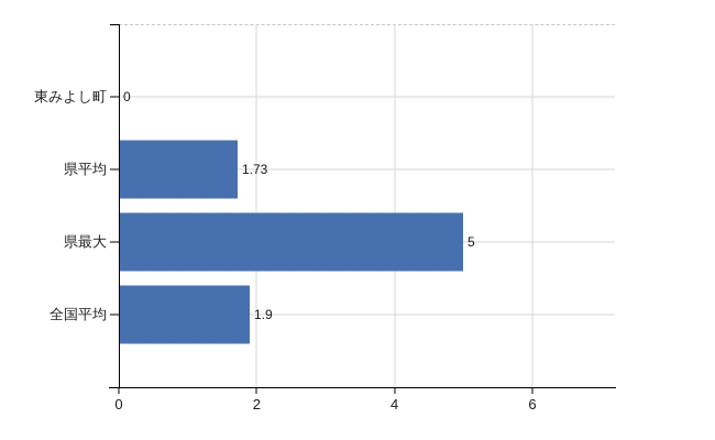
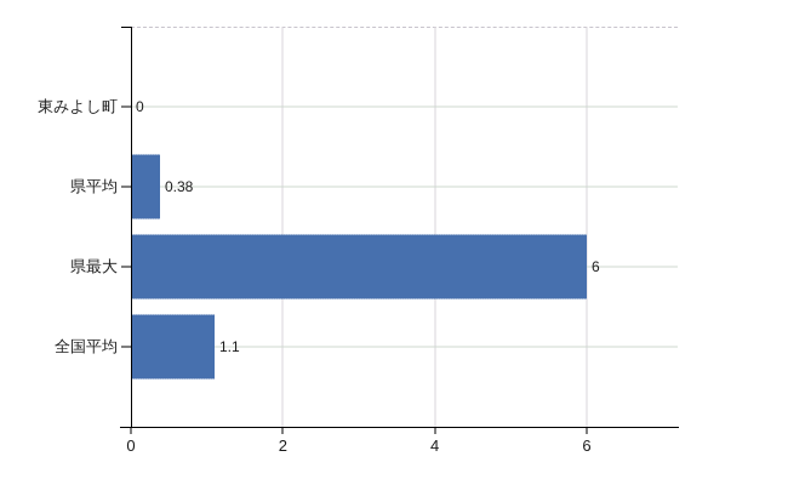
県平均: 1.73 -> 0.38
県最大: 5 -> 6
全国平均: 1.9 -> 1.1
